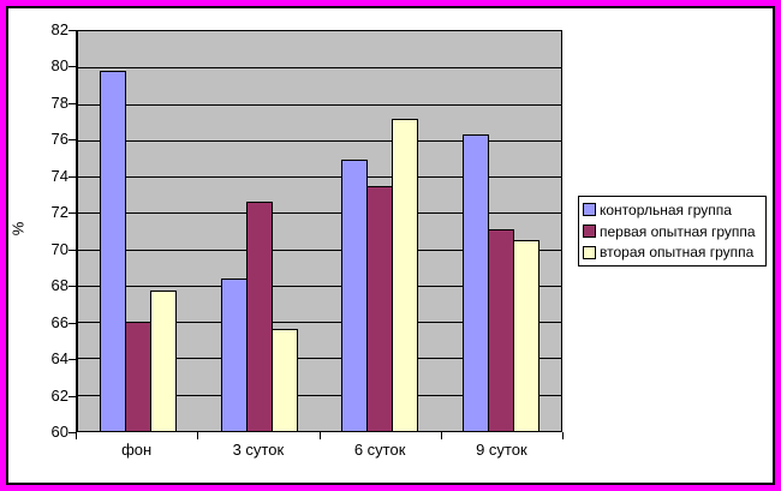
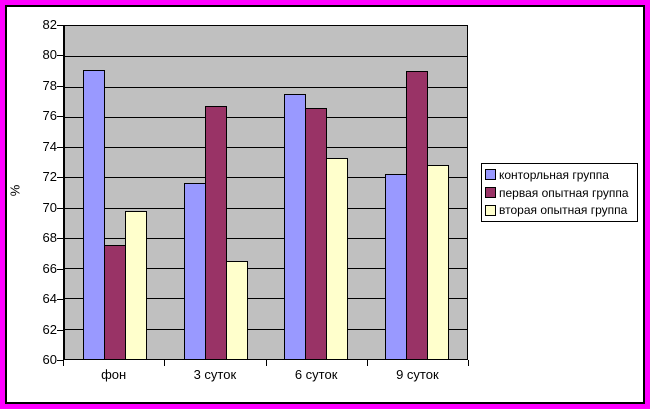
конторльная группа/фон: 79.8 -> 79.1
первая опытная группа/фон: 66.0 -> 67.5
вторая опытная группа/фон: 67.7 -> 69.8
конторльная группа/3 суток: 68.4 -> 71.6
первая опытная группа/3 суток: 72.6 -> 76.7
вторая опытная группа/3 суток: 65.6 -> 66.5
конторльная группа/6 суток: 74.9 -> 77.5
первая опытная группа/6 суток: 73.5 -> 76.6
вторая опытная группа/6 суток: 77.2 -> 73.3
конторльная группа/9 суток: 76.3 -> 72.2
первая опытная группа/9 суток: 71.1 -> 79.0
вторая опытная группа/9 суток: 70.5 -> 72.8
